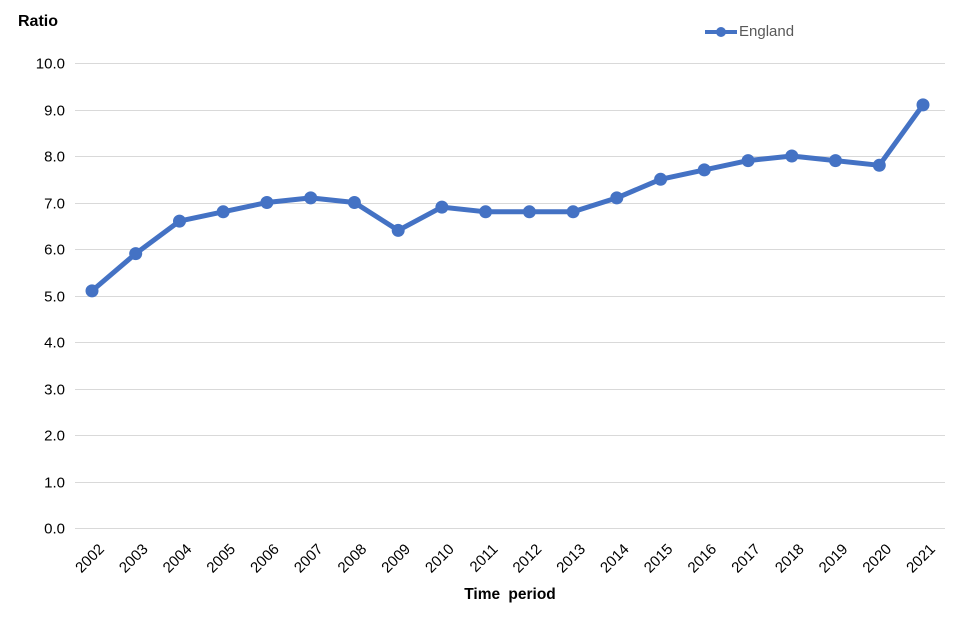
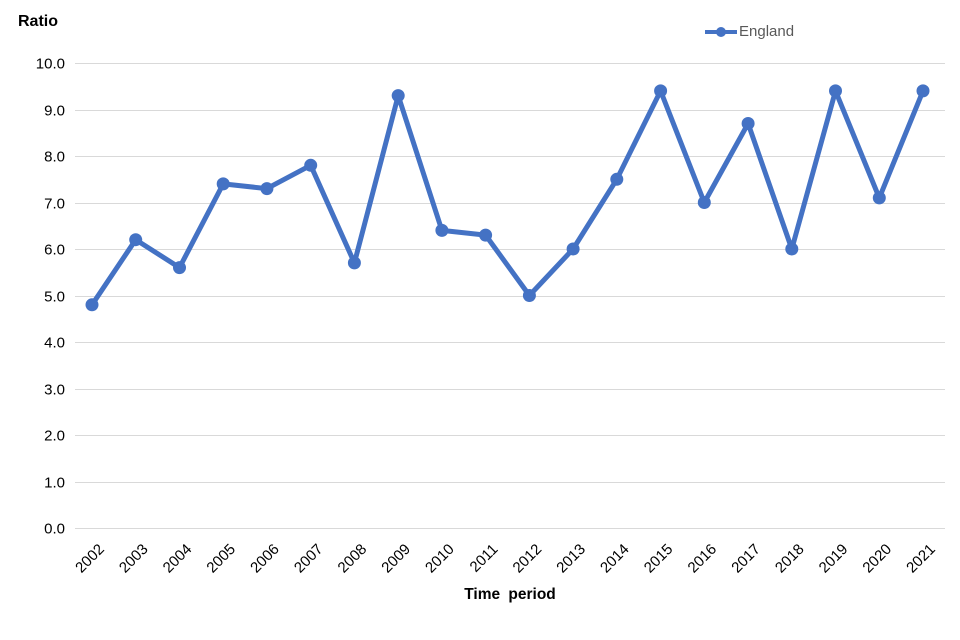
2002: 5.1 -> 4.8
2003: 5.9 -> 6.2
2004: 6.6 -> 5.6
2005: 6.8 -> 7.4
2006: 7.0 -> 7.3
2007: 7.1 -> 7.8
2008: 7.0 -> 5.7
2009: 6.4 -> 9.3
2010: 6.9 -> 6.4
2011: 6.8 -> 6.3
2012: 6.8 -> 5.0
2013: 6.8 -> 6.0
2014: 7.1 -> 7.5
2015: 7.5 -> 9.4
2016: 7.7 -> 7.0
2017: 7.9 -> 8.7
2018: 8.0 -> 6.0
2019: 7.9 -> 9.4
2020: 7.8 -> 7.1
2021: 9.1 -> 9.4
